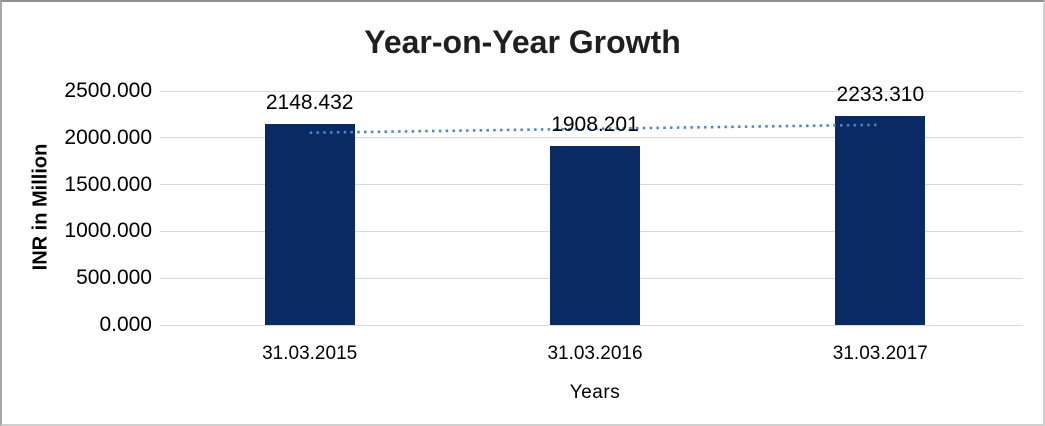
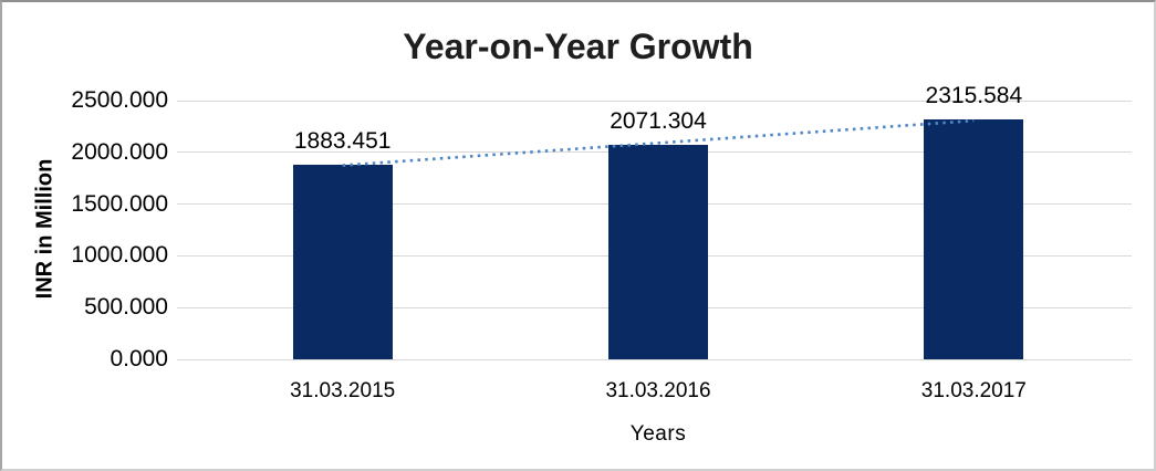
31.03.2015: 2148.432 -> 1883.451
31.03.2016: 1908.201 -> 2071.304
31.03.2017: 2233.310 -> 2315.584
